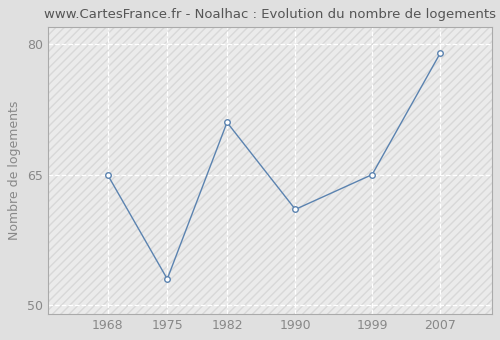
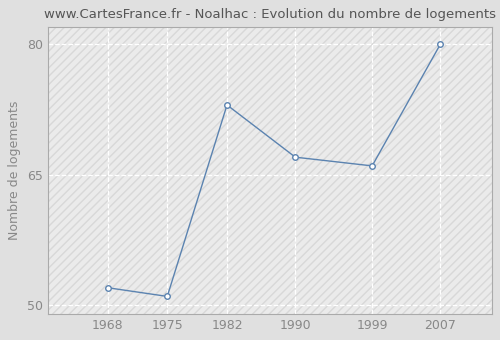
1968: 65 -> 52
1975: 53 -> 51
1982: 71 -> 73
1990: 61 -> 67
1999: 65 -> 66
2007: 79 -> 80
